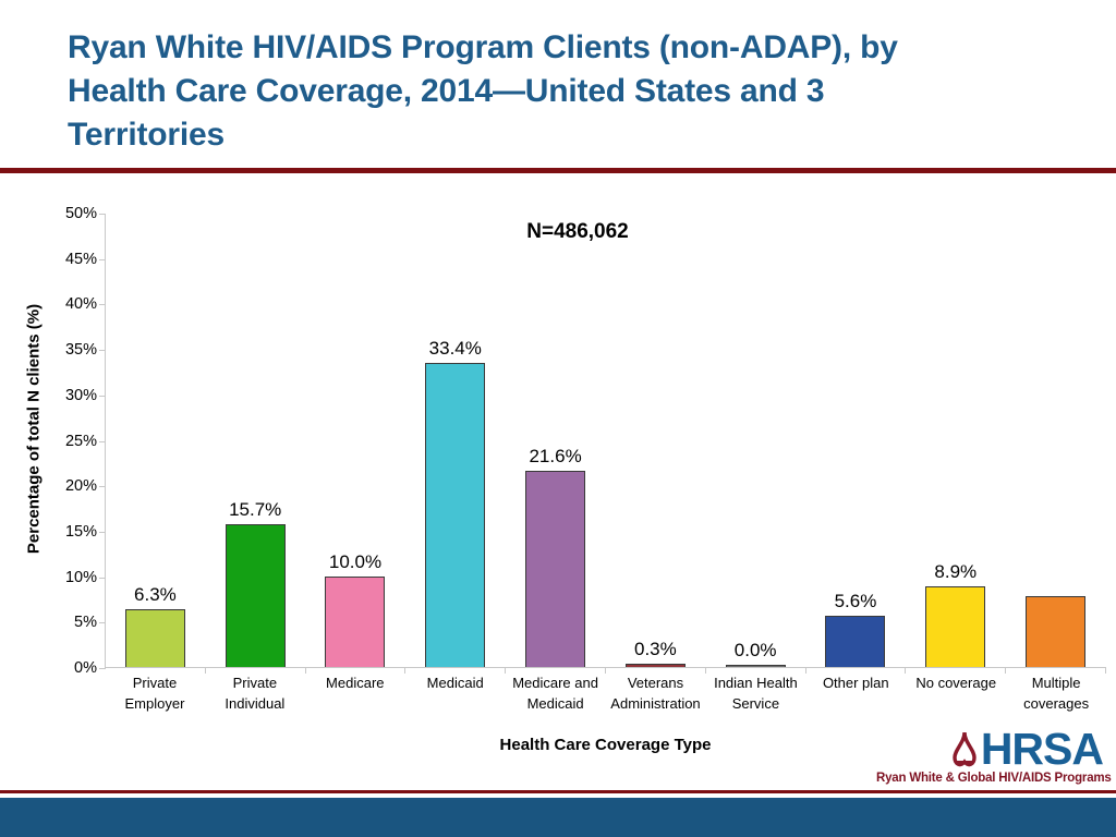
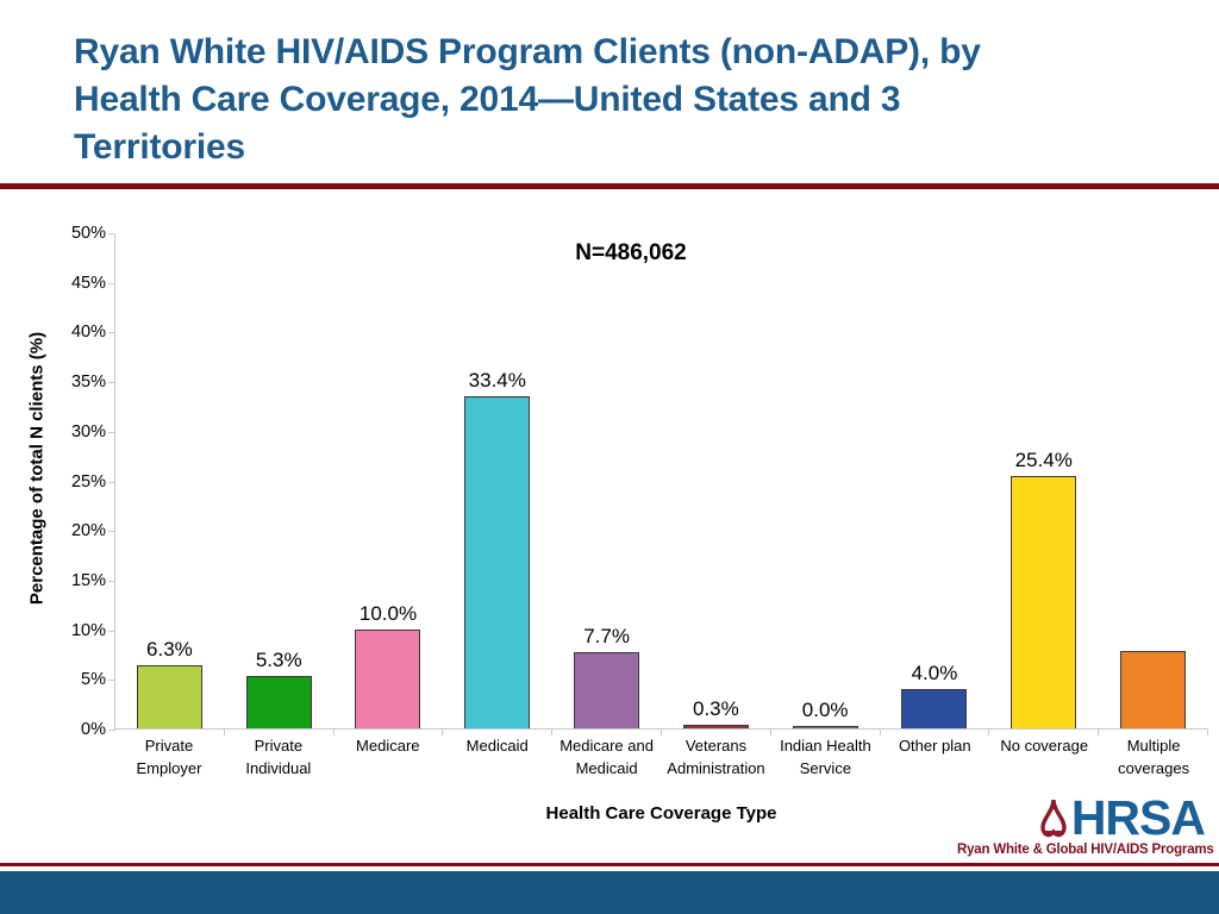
Private Individual: 15.7% -> 5.3%
Medicare and Medicaid: 21.6% -> 7.7%
Other plan: 5.6% -> 4.0%
No coverage: 8.9% -> 25.4%
